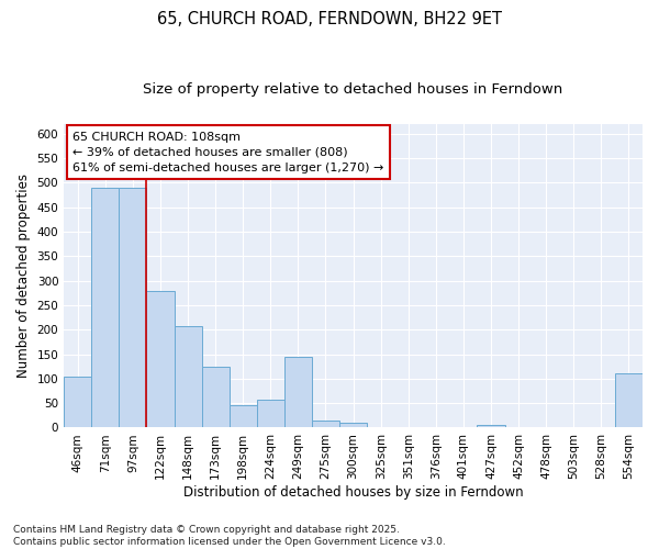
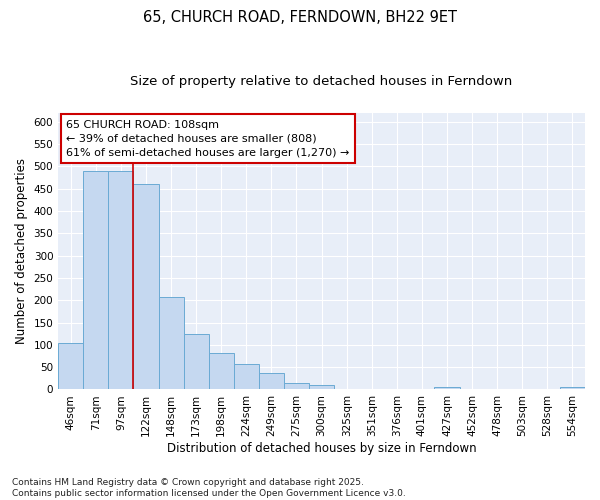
122sqm: 280 -> 460
198sqm: 45 -> 82
249sqm: 145 -> 37
554sqm: 110 -> 5
